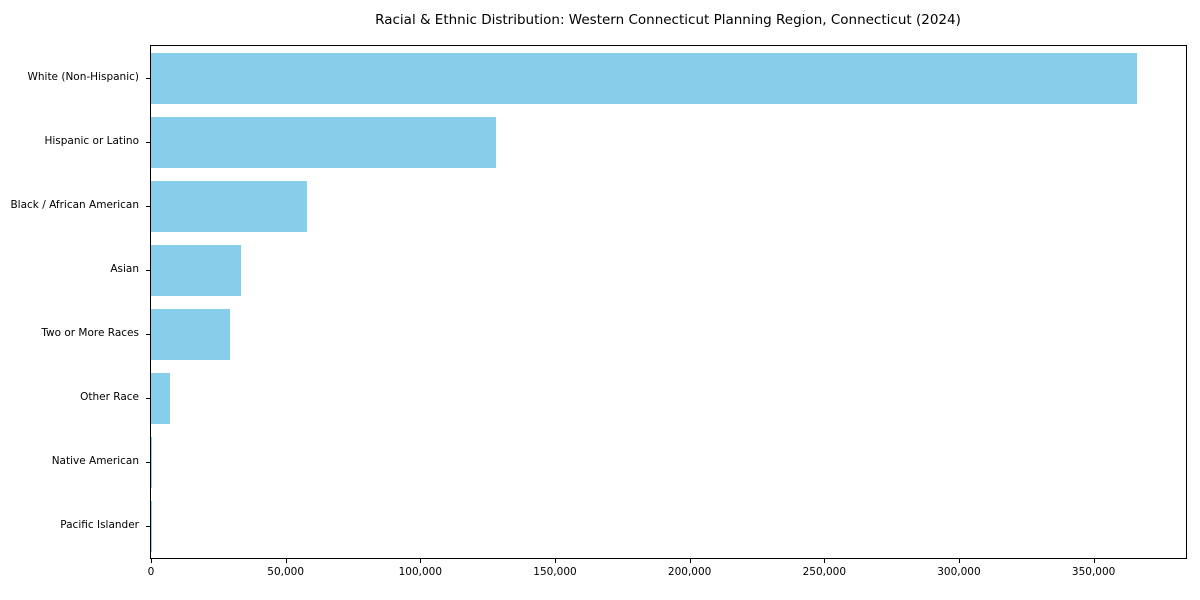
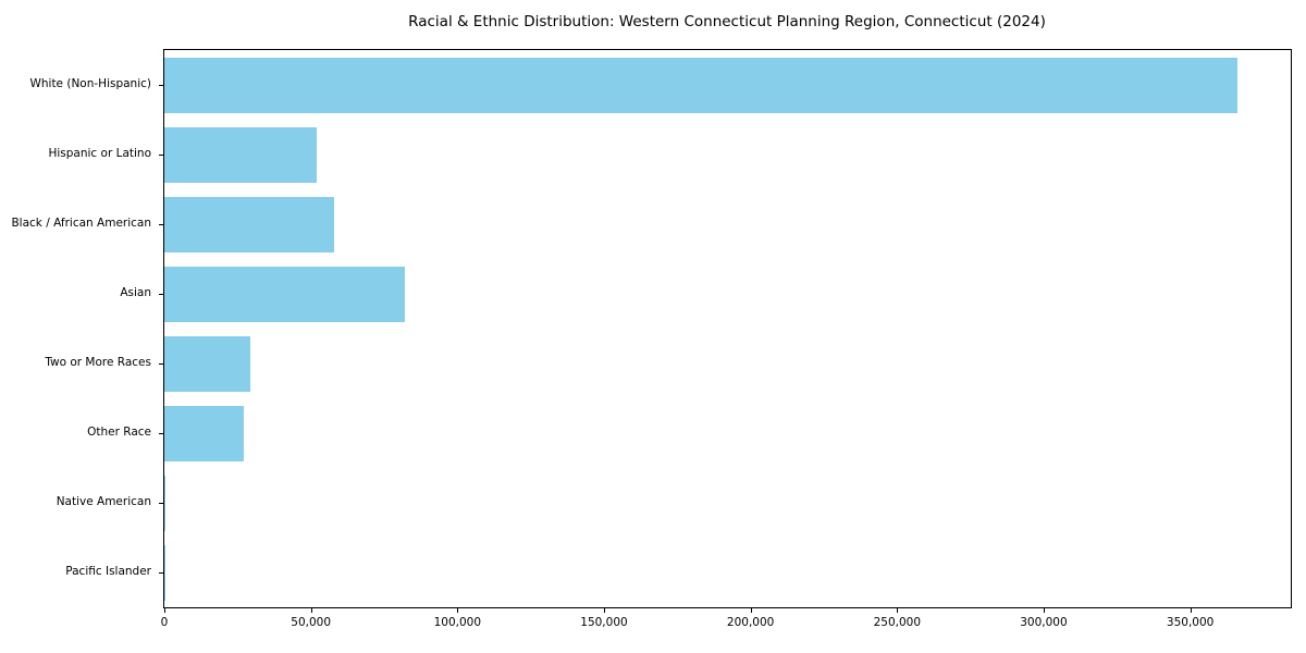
Hispanic or Latino: 128000 -> 52000
Asian: 34000 -> 82000
Other Race: 7000 -> 27000
